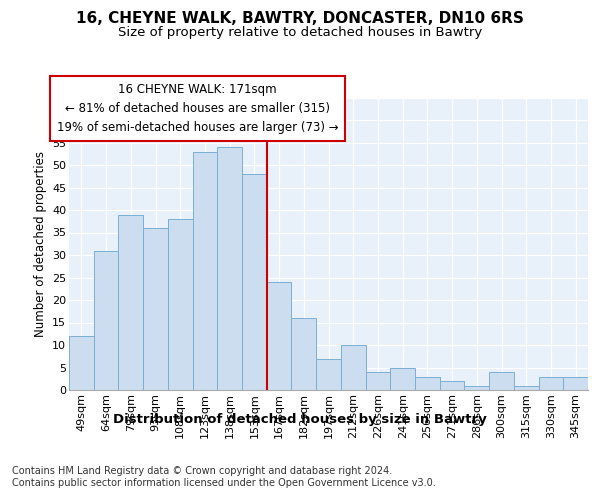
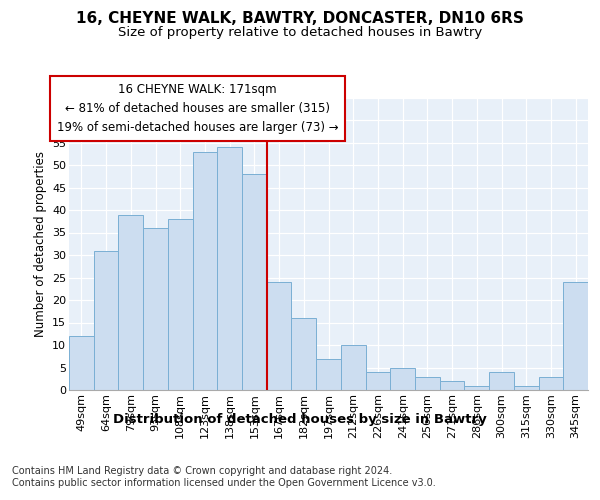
345sqm: 3 -> 24
